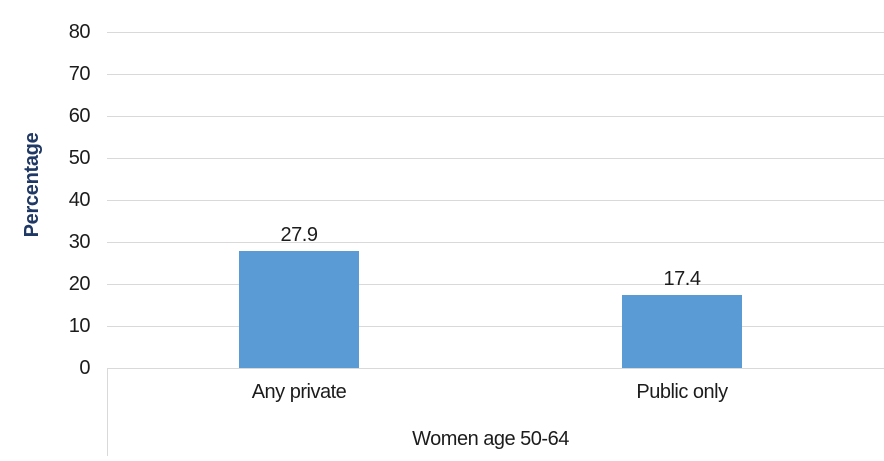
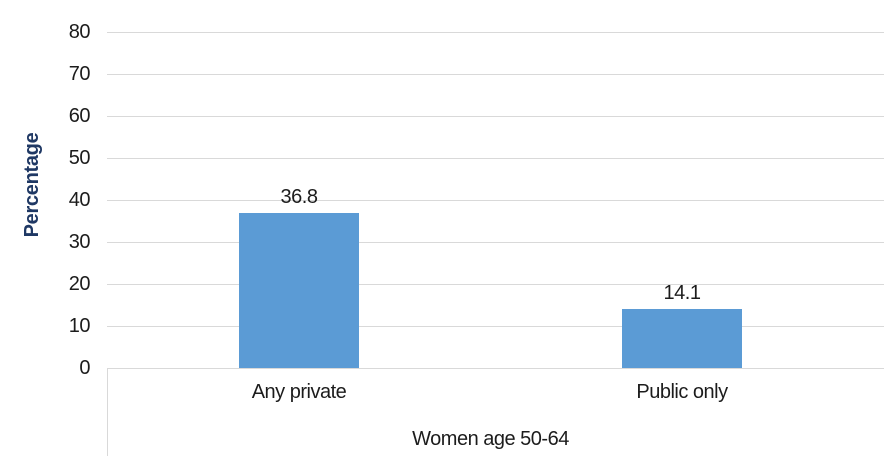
Any private: 27.9 -> 36.8
Public only: 17.4 -> 14.1
